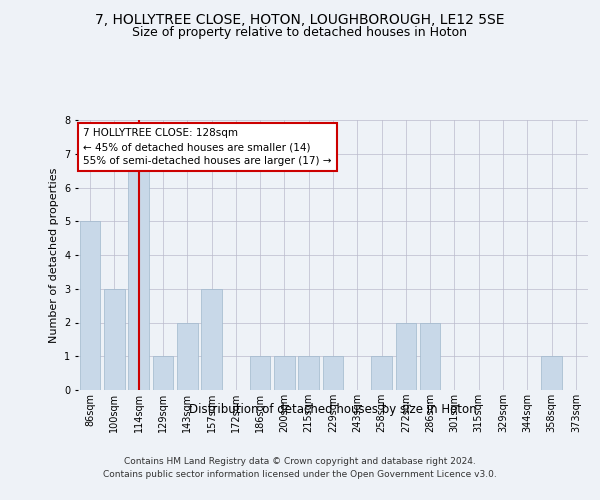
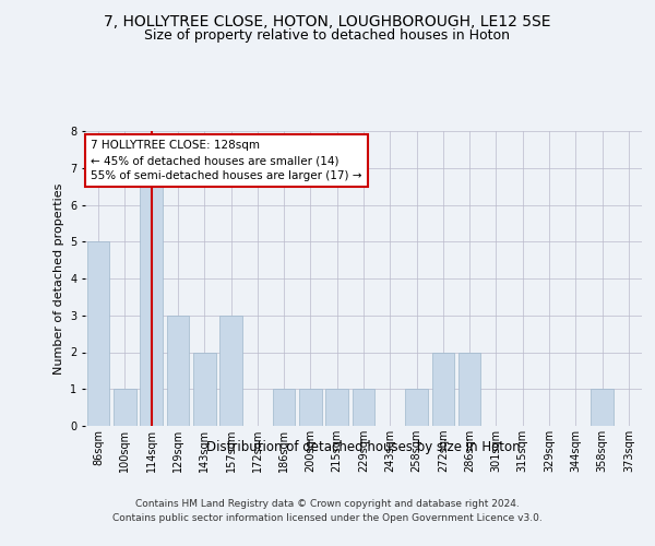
100sqm: 3 -> 1
129sqm: 1 -> 3
